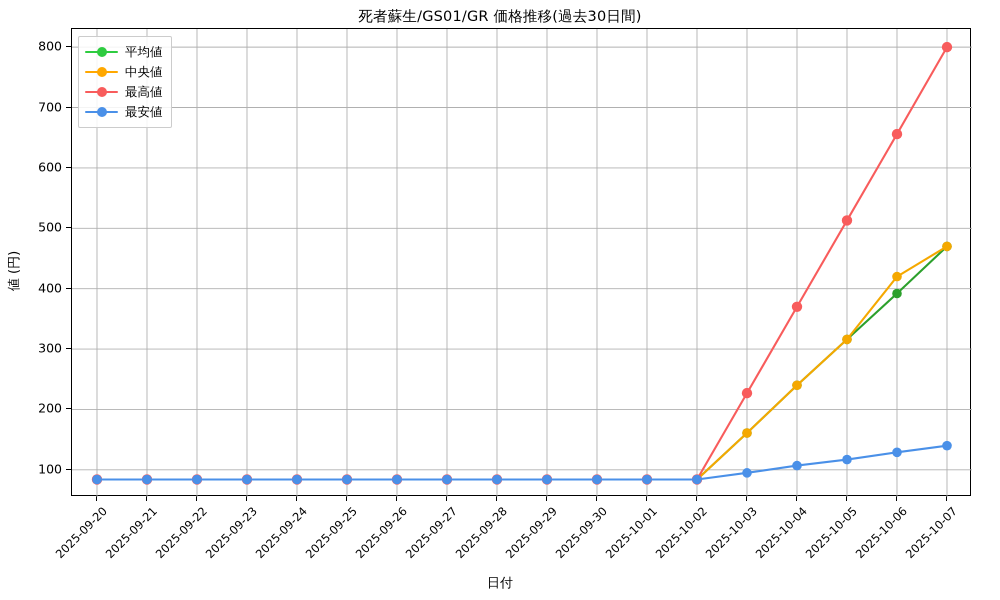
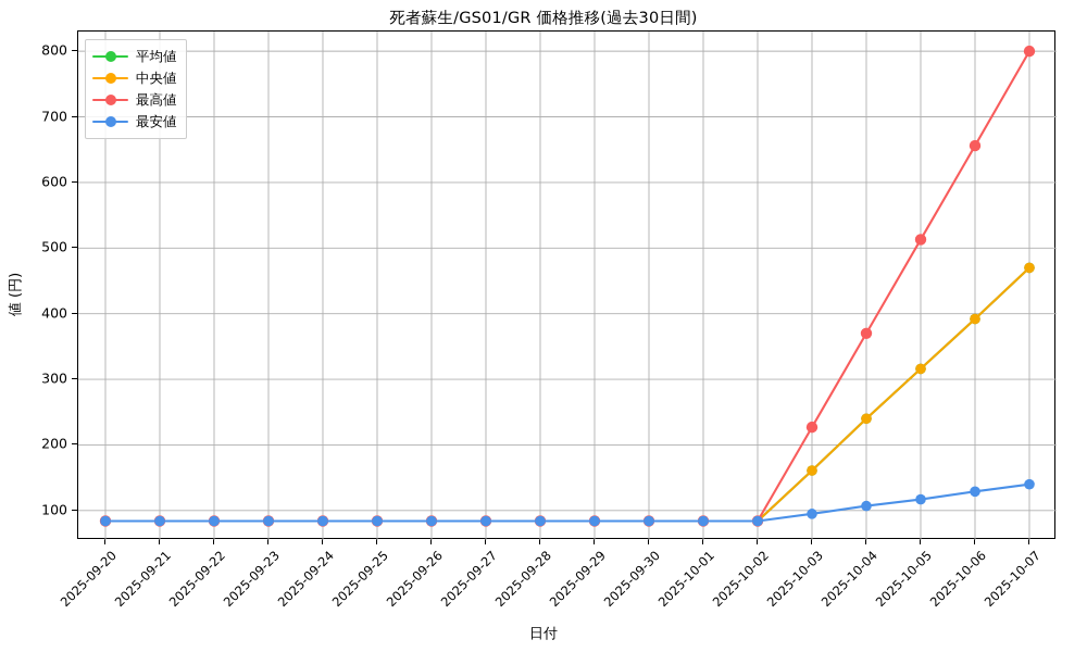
中央値/2025-10-06: 420 -> 390
